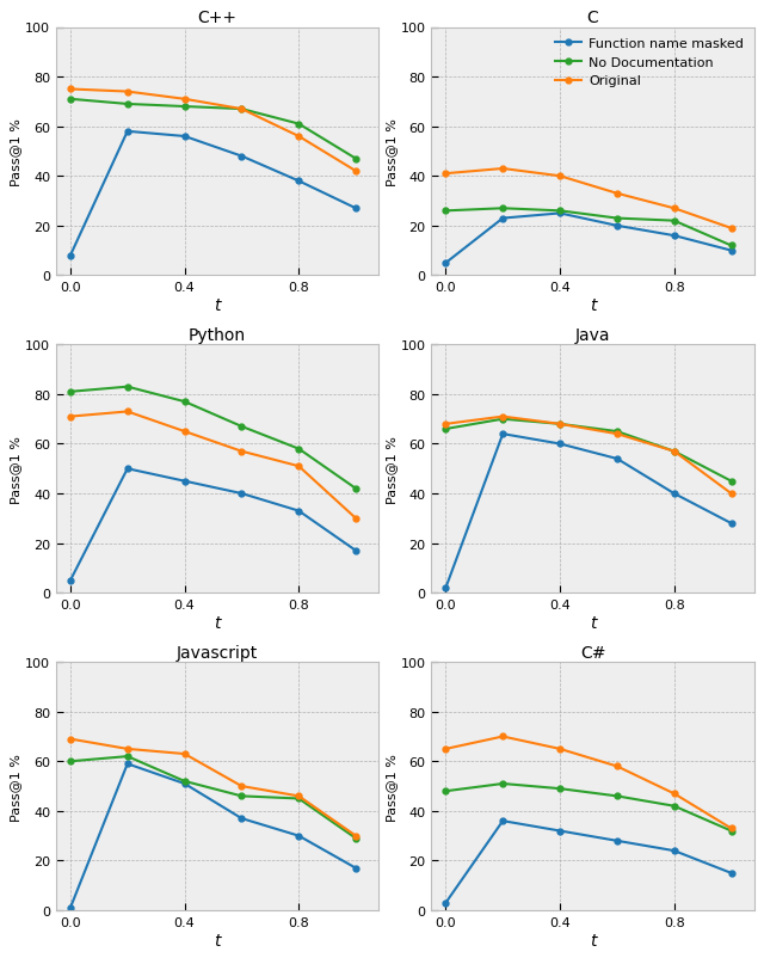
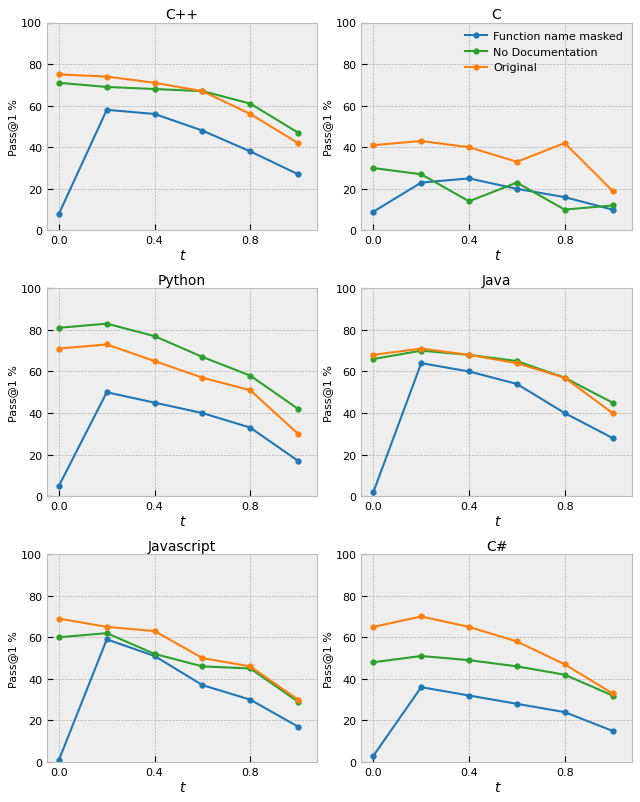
C/Function name masked/0.0: 5 -> 9
C/No Documentation/0.0: 26 -> 30
C/No Documentation/0.4: 26 -> 14
C/No Documentation/0.8: 22 -> 10
C/Original/0.8: 27 -> 42
